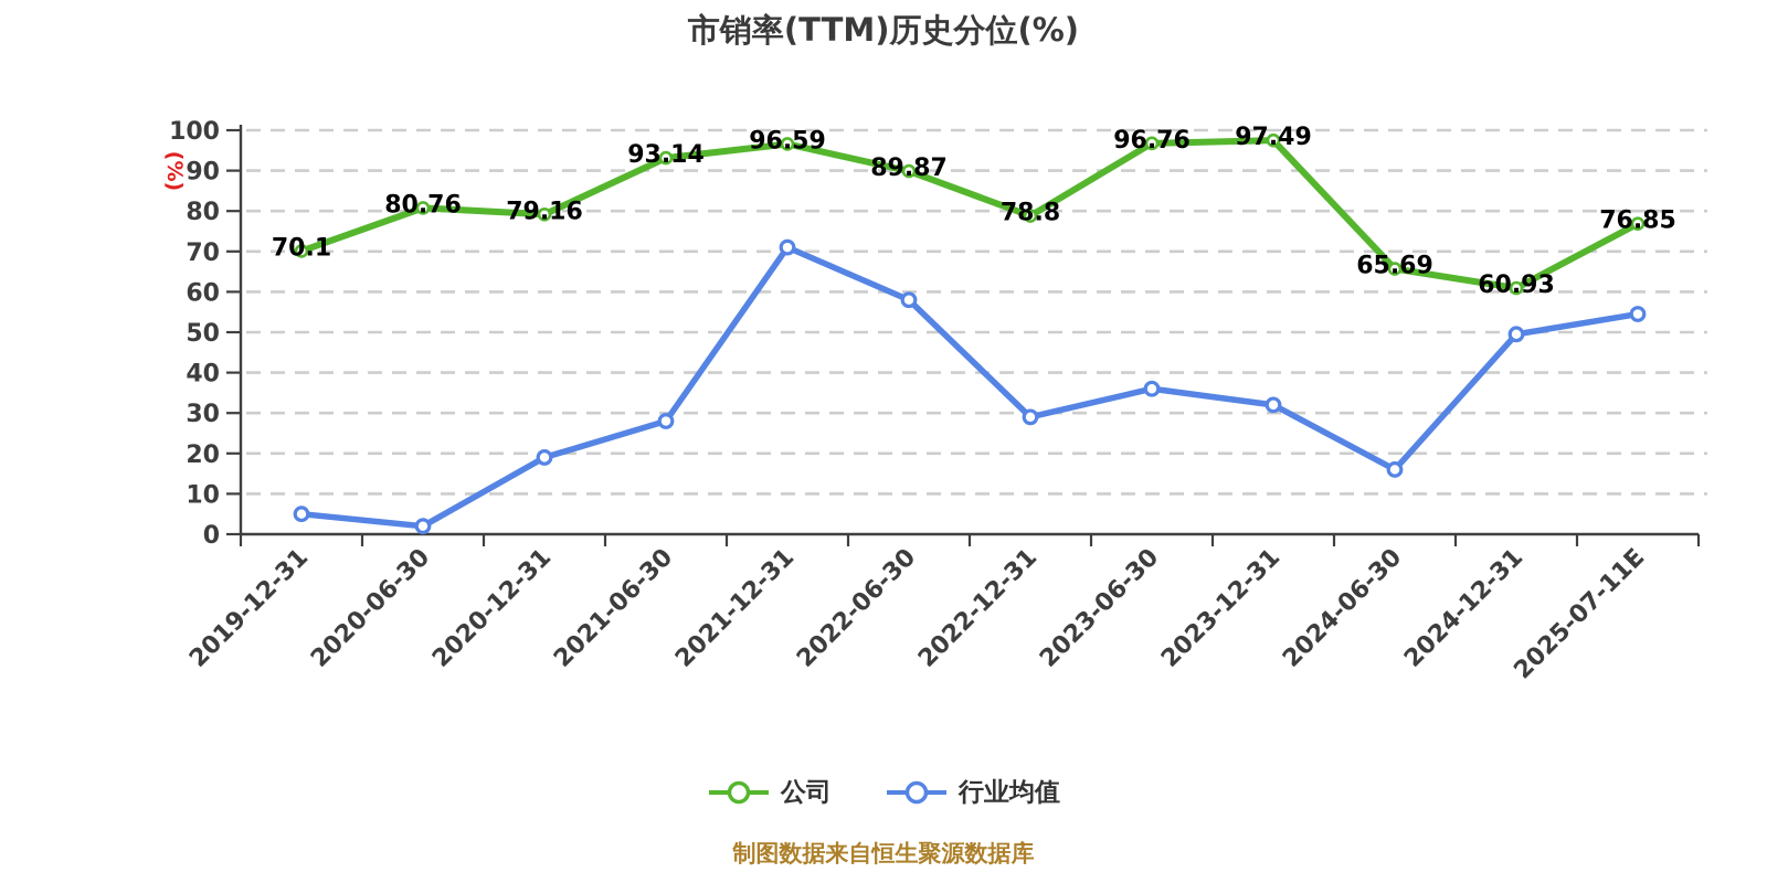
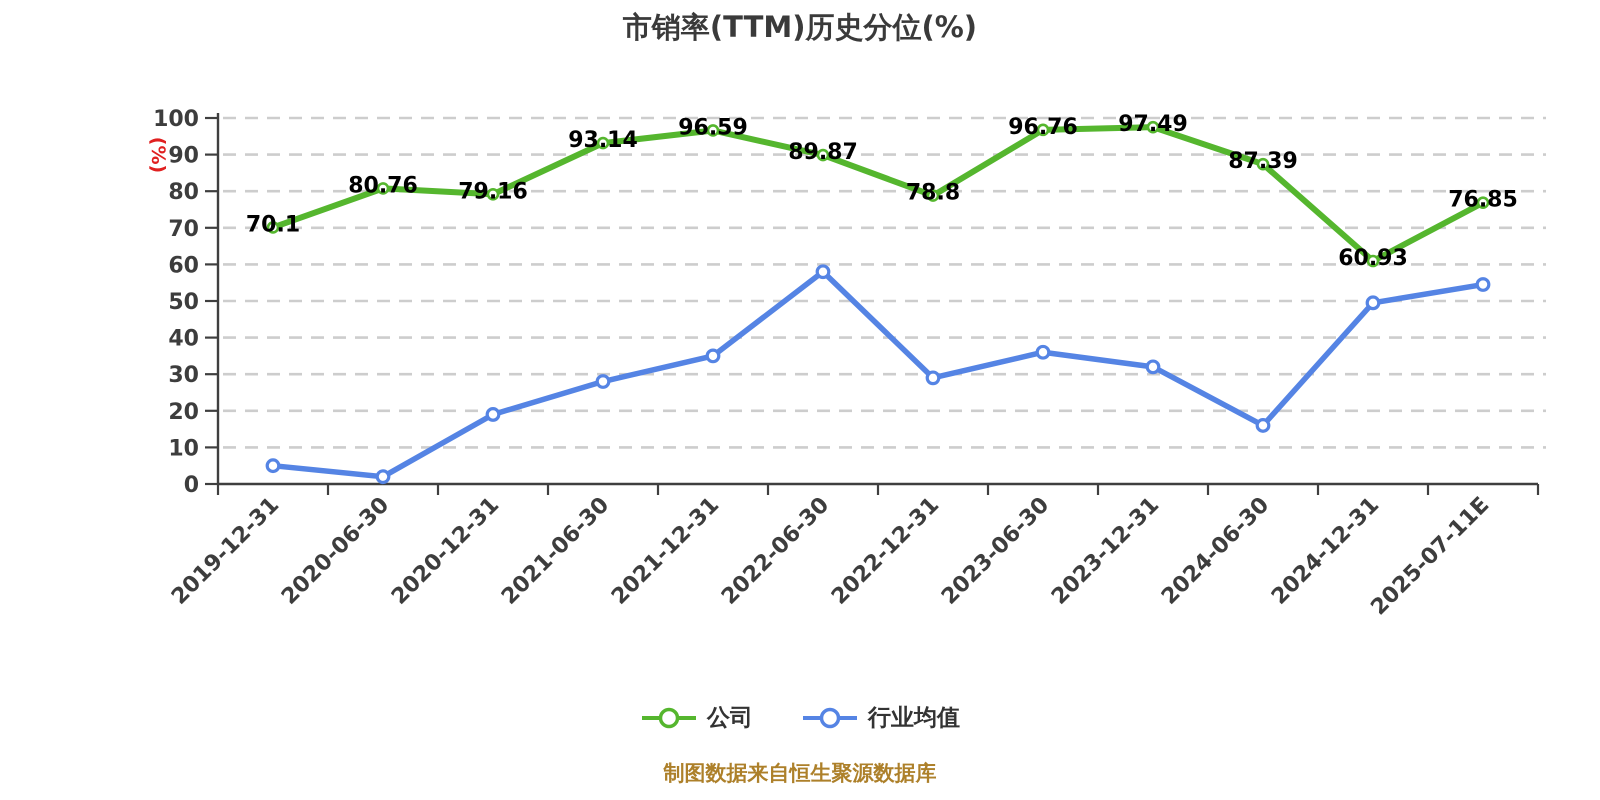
行业均值/2021-12-31: 71 -> 35
公司/2024-06-30: 65.69 -> 87.39
